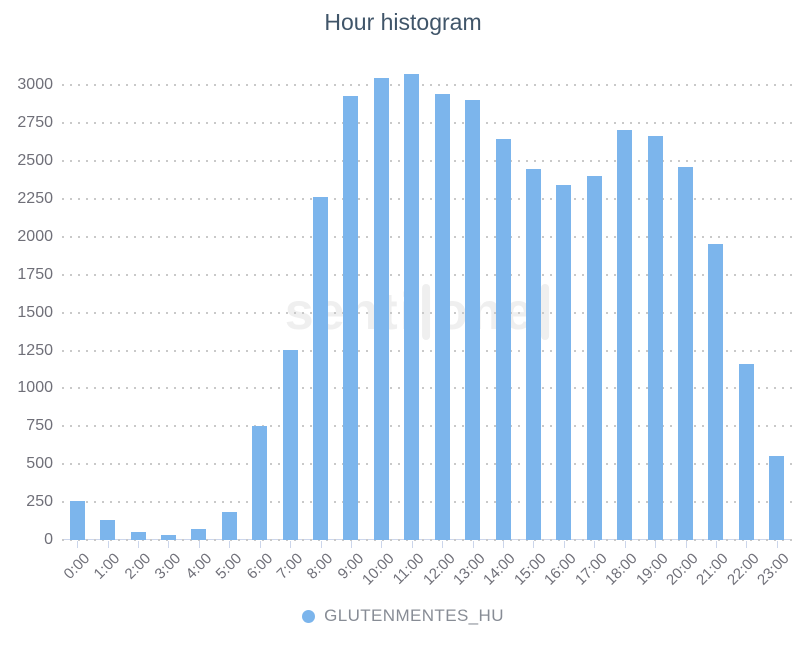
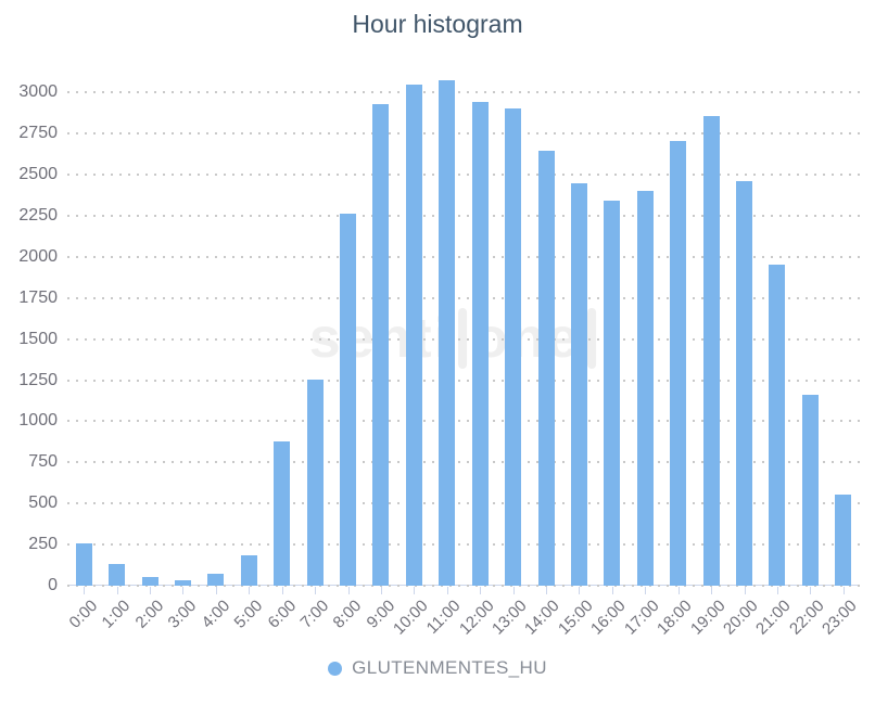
6:00: 750 -> 880
19:00: 2660 -> 2860
